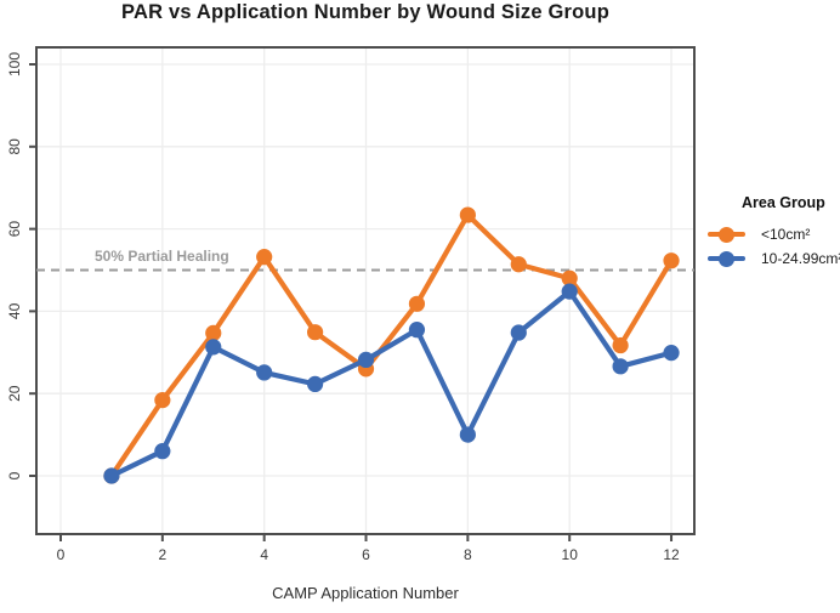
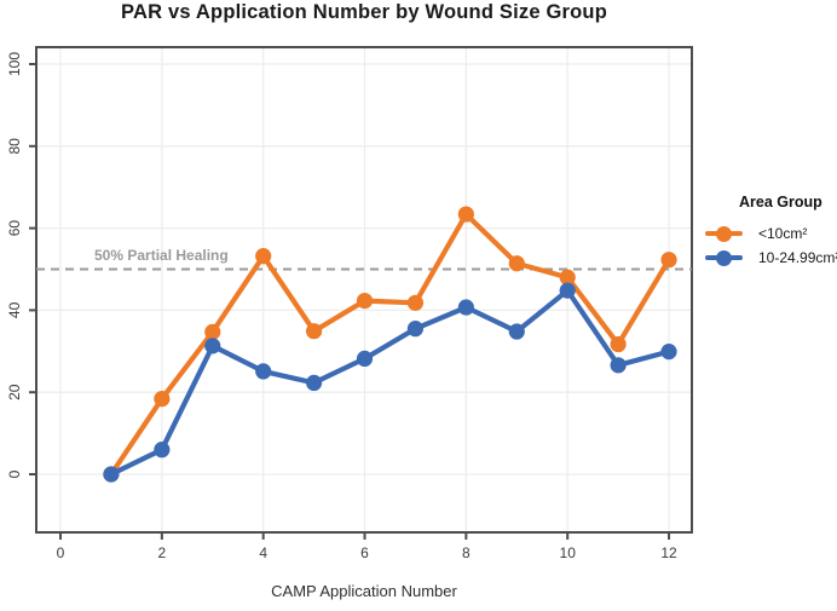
<10cm²/6: 26 -> 42
10-24.99cm²/8: 10 -> 41
